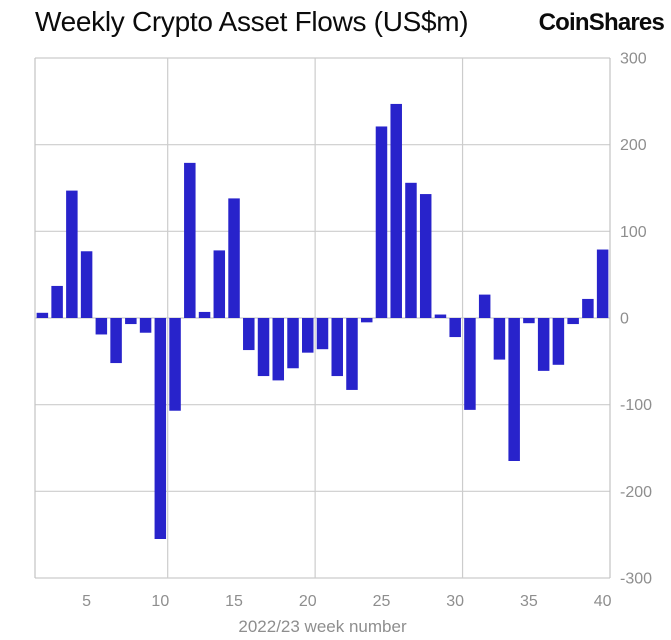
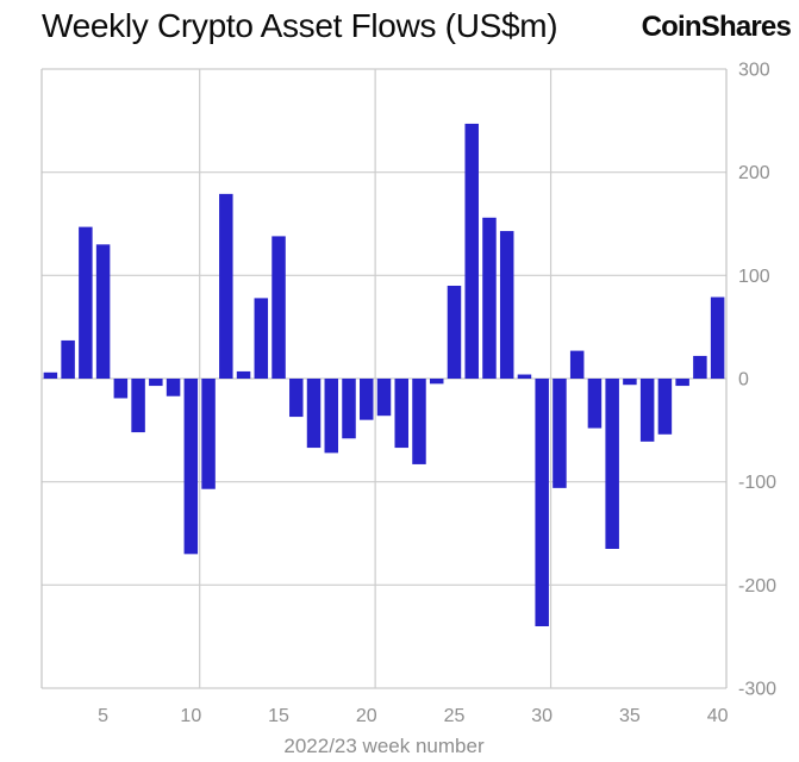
5: 80 -> 130
10: -260 -> -170
25: 220 -> 90
30: -20 -> -240
